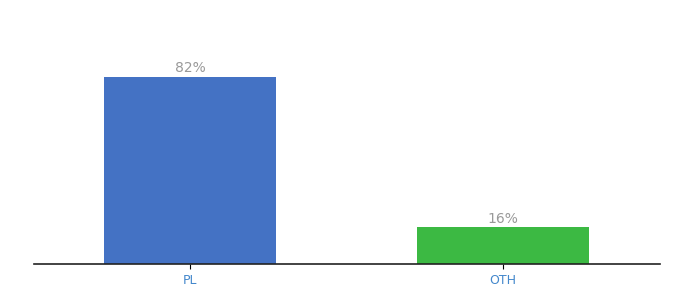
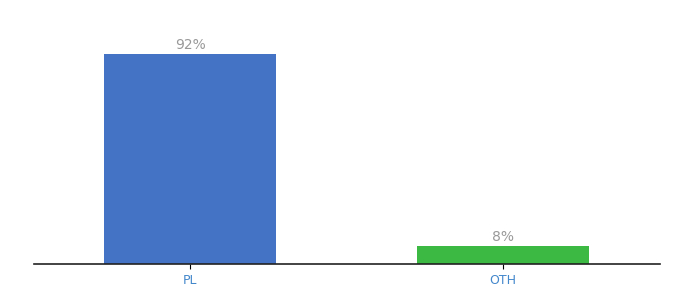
PL: 82% -> 92%
OTH: 16% -> 8%
